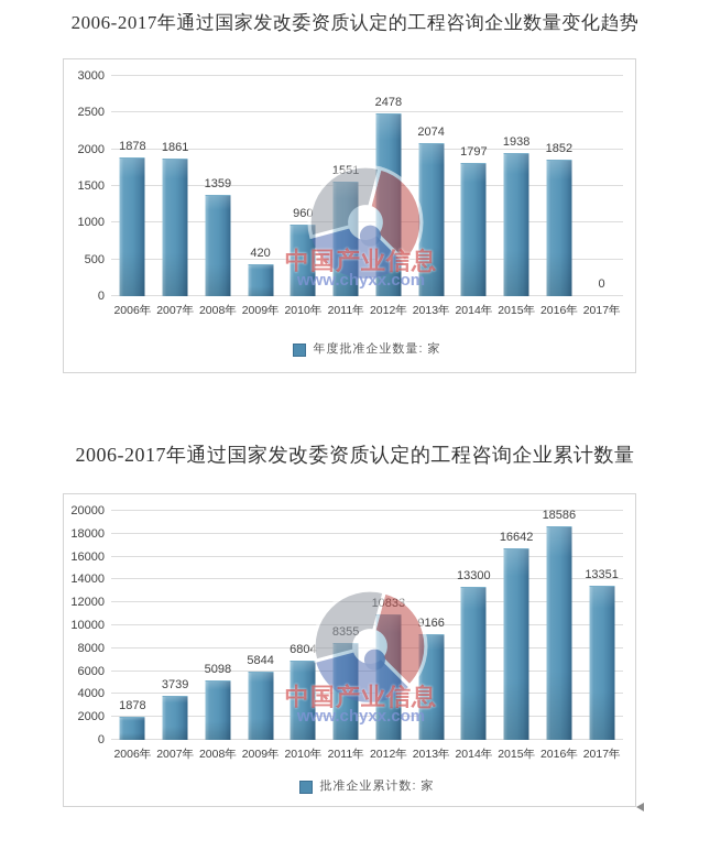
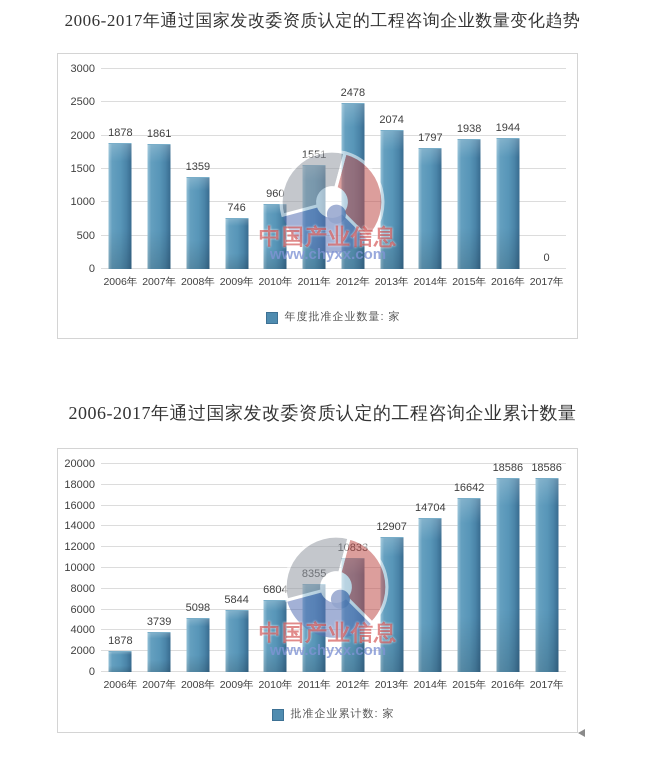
2006-2017年通过国家发改委资质认定的工程咨询企业数量变化趋势/2009年: 420 -> 746
2006-2017年通过国家发改委资质认定的工程咨询企业数量变化趋势/2016年: 1852 -> 1944
2006-2017年通过国家发改委资质认定的工程咨询企业累计数量/2013年: 9166 -> 12907
2006-2017年通过国家发改委资质认定的工程咨询企业累计数量/2014年: 13300 -> 14704
2006-2017年通过国家发改委资质认定的工程咨询企业累计数量/2017年: 13351 -> 18586
